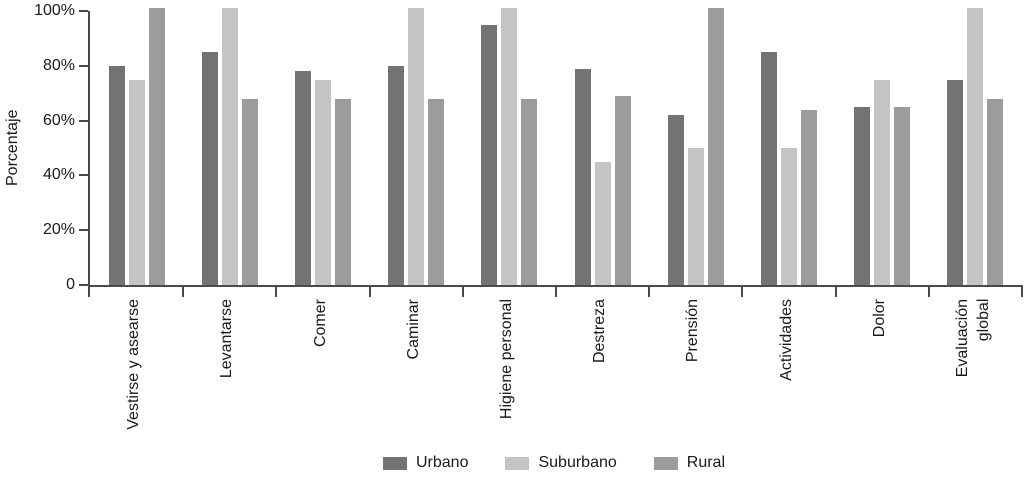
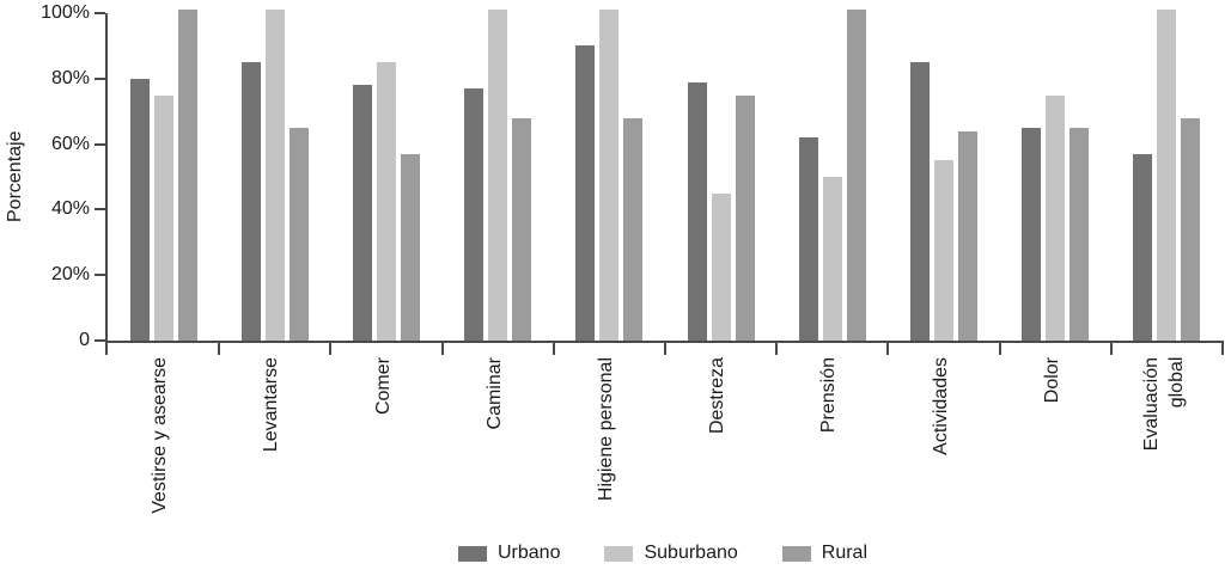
Rural/Levantarse: 68% -> 65%
Suburbano/Comer: 75% -> 85%
Rural/Comer: 68% -> 57%
Urbano/Caminar: 80% -> 77%
Urbano/Higiene personal: 95% -> 90%
Rural/Destreza: 69% -> 75%
Suburbano/Actividades: 50% -> 55%
Urbano/Evaluación global: 75% -> 57%
